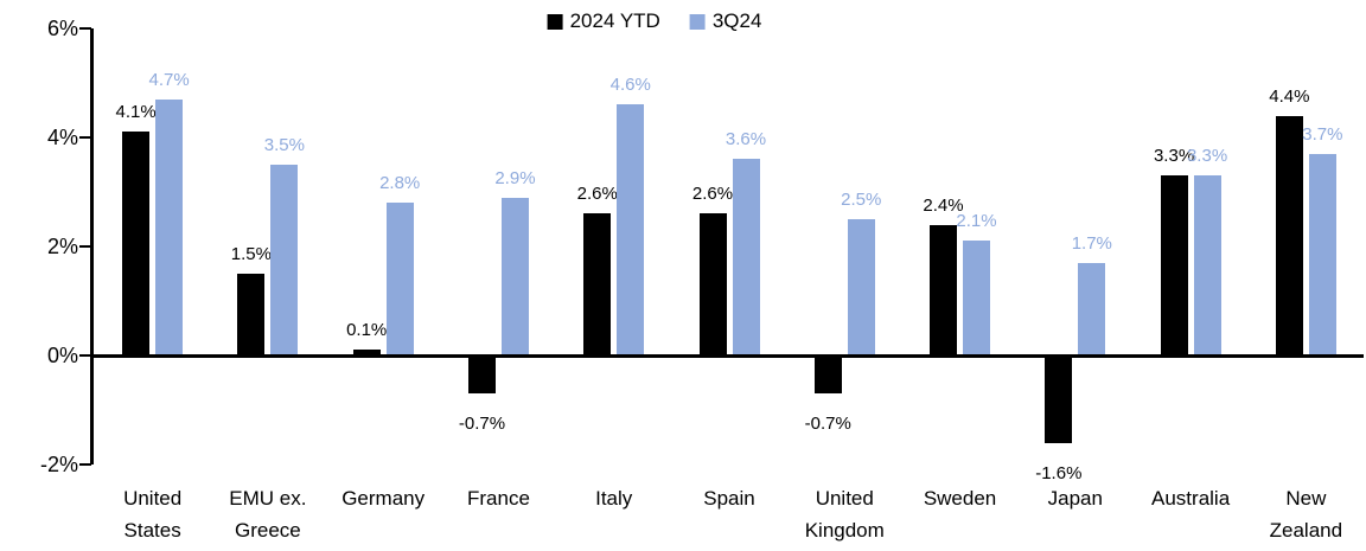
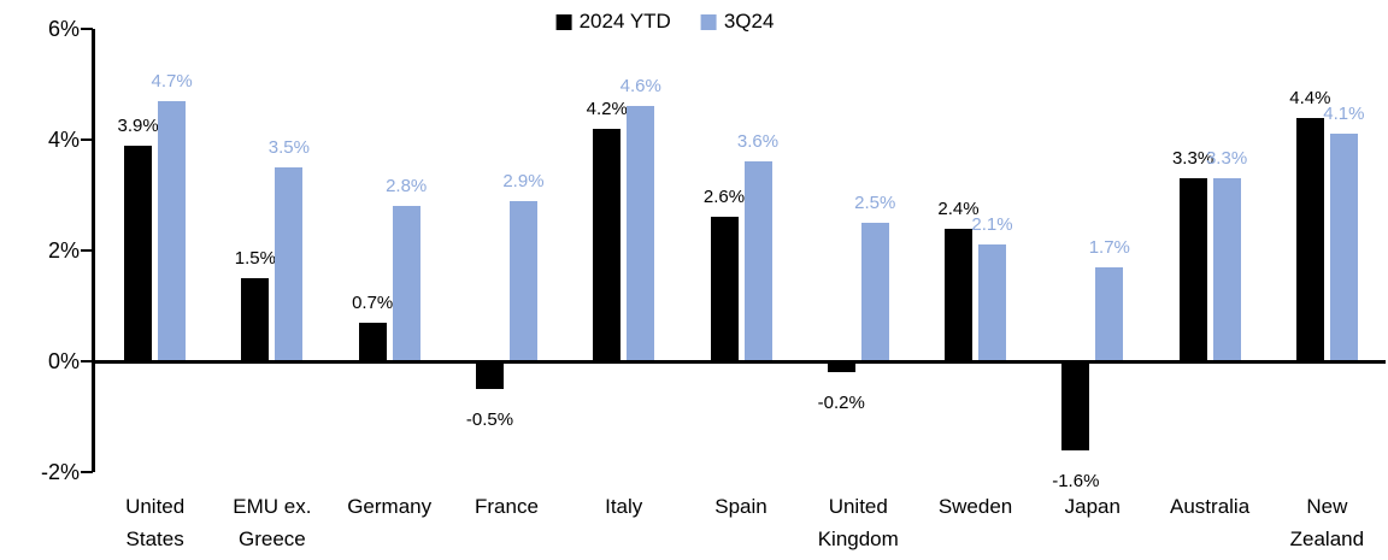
2024 YTD/United States: 4.1% -> 3.9%
2024 YTD/Germany: 0.1% -> 0.7%
2024 YTD/France: -0.7% -> -0.5%
2024 YTD/Italy: 2.6% -> 4.2%
2024 YTD/United Kingdom: -0.7% -> -0.2%
3Q24/New Zealand: 3.7% -> 4.1%
